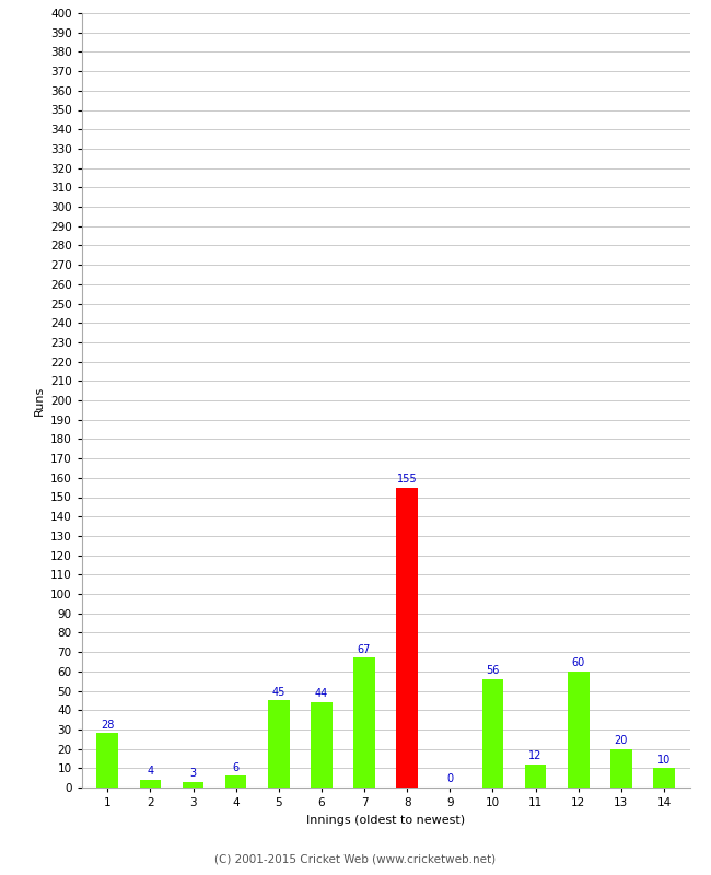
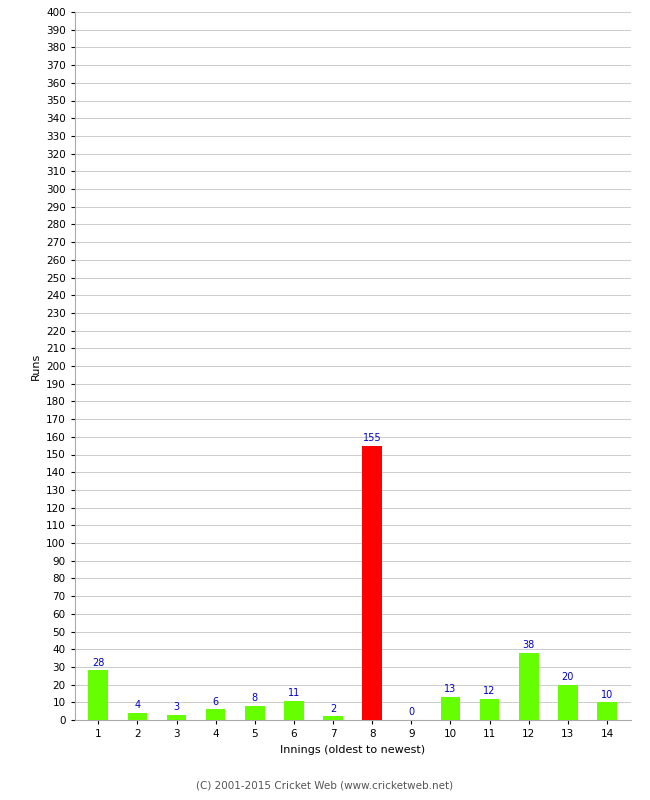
5: 45 -> 8
6: 44 -> 11
7: 67 -> 2
10: 56 -> 13
12: 60 -> 38
